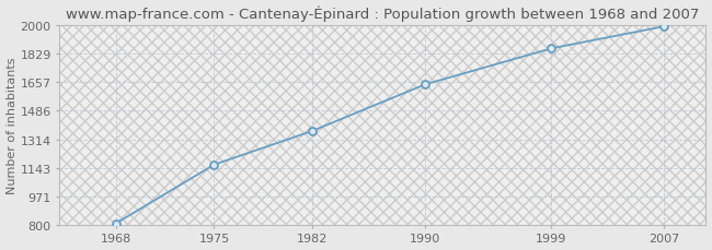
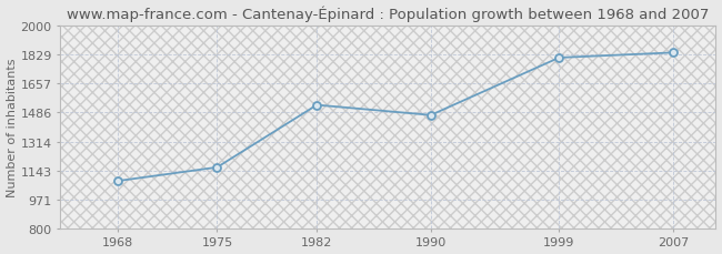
1968: 810 -> 1080
1982: 1360 -> 1530
1990: 1640 -> 1470
1999: 1860 -> 1810
2007: 1990 -> 1840
